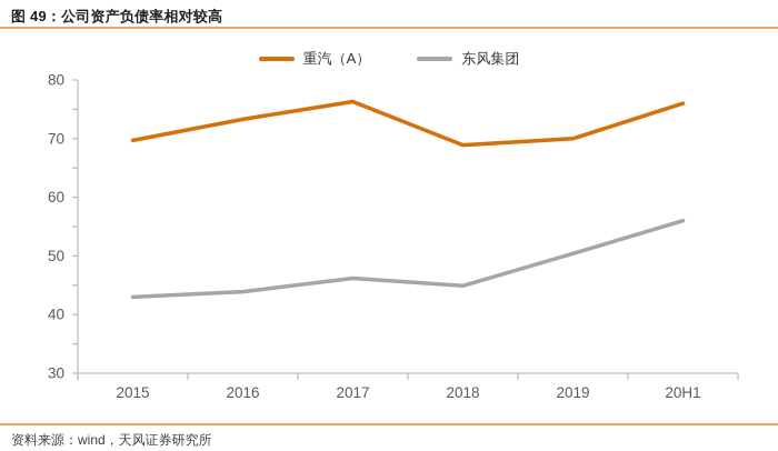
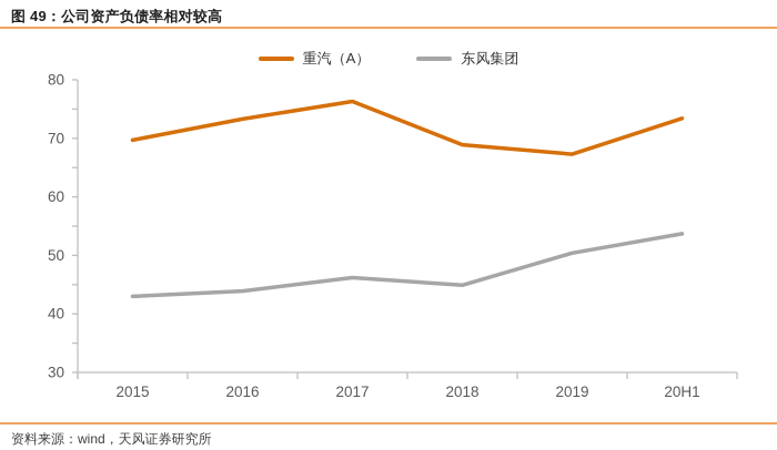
重汽（A）/2019: 70 -> 67
重汽（A）/20H1: 76 -> 73
东风集团/20H1: 56 -> 54
